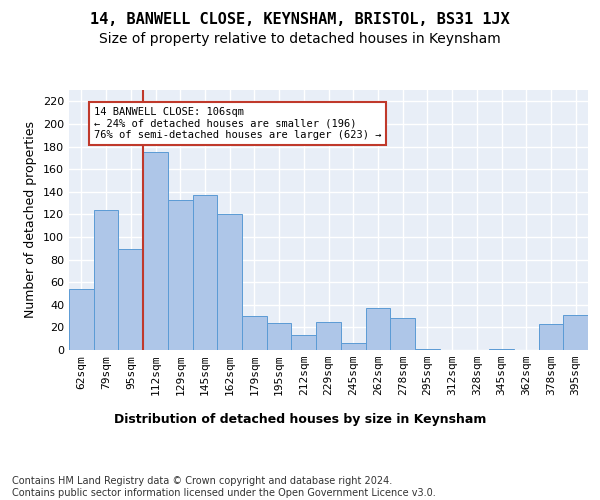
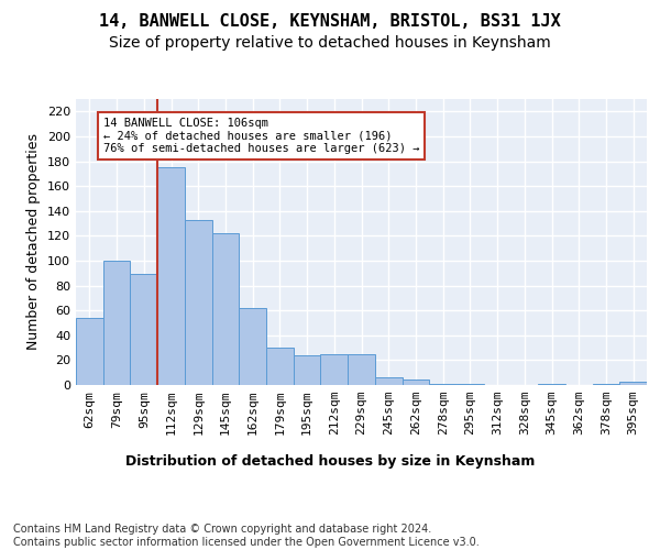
79sqm: 124 -> 100
145sqm: 137 -> 122
162sqm: 120 -> 62
212sqm: 13 -> 25
262sqm: 37 -> 4
278sqm: 28 -> 1
378sqm: 23 -> 1
395sqm: 31 -> 3
